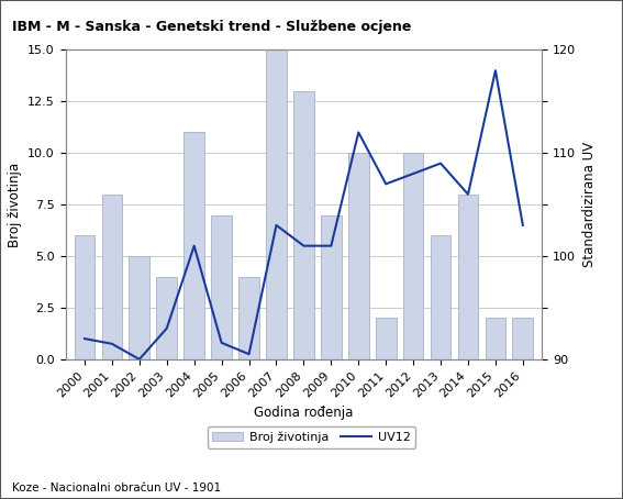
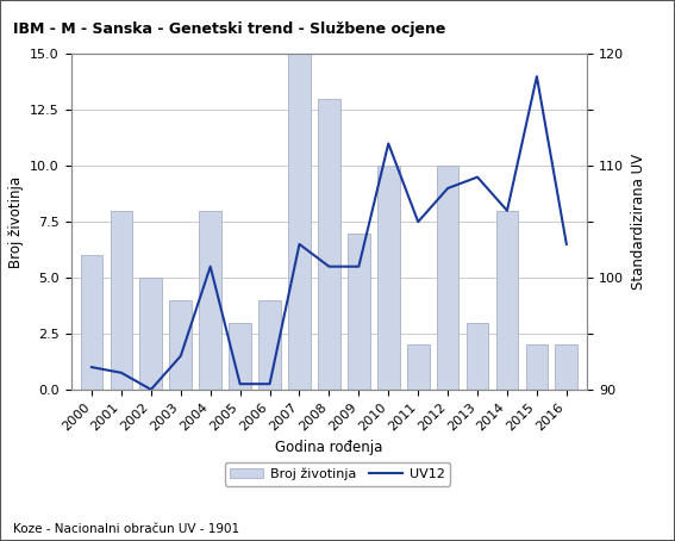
Broj životinja/2004: 11 -> 8
Broj životinja/2005: 7 -> 3
UV12/2005: 91.6 -> 90.5
UV12/2011: 107.0 -> 105.0
Broj životinja/2013: 6 -> 3
